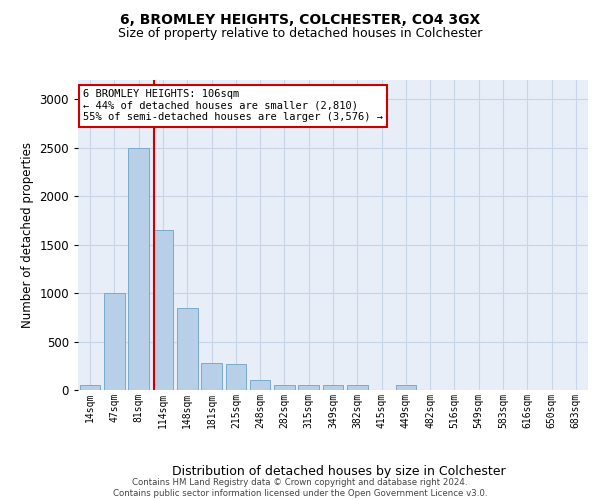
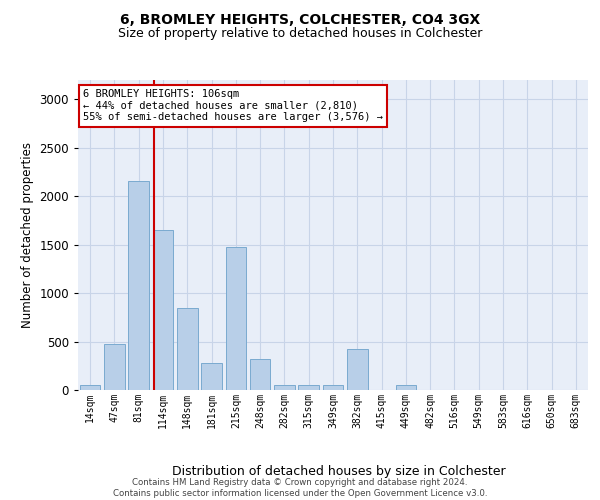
47sqm: 1000 -> 480
81sqm: 2500 -> 2160
215sqm: 270 -> 1480
248sqm: 100 -> 320
382sqm: 50 -> 420
